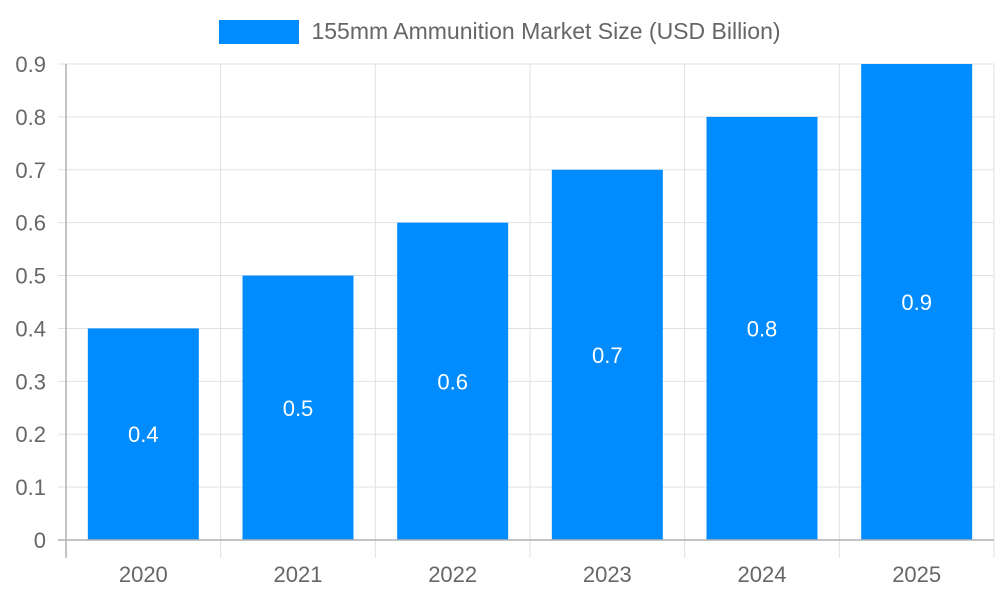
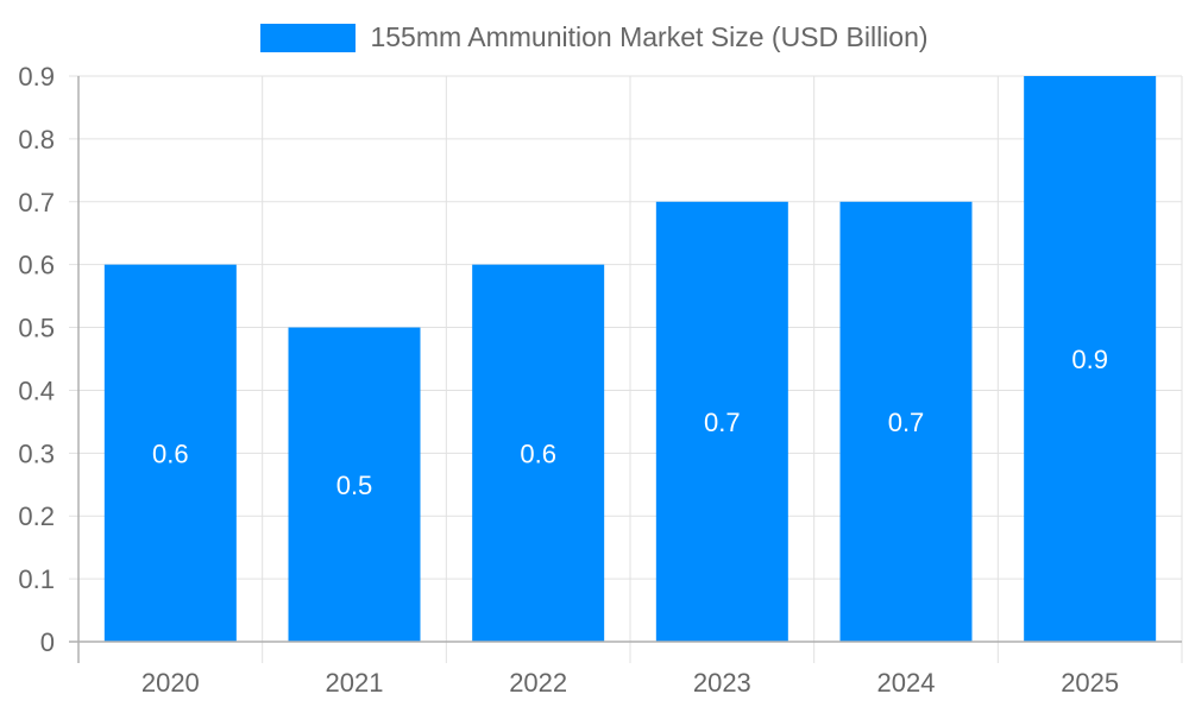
2020: 0.4 -> 0.6
2024: 0.8 -> 0.7
